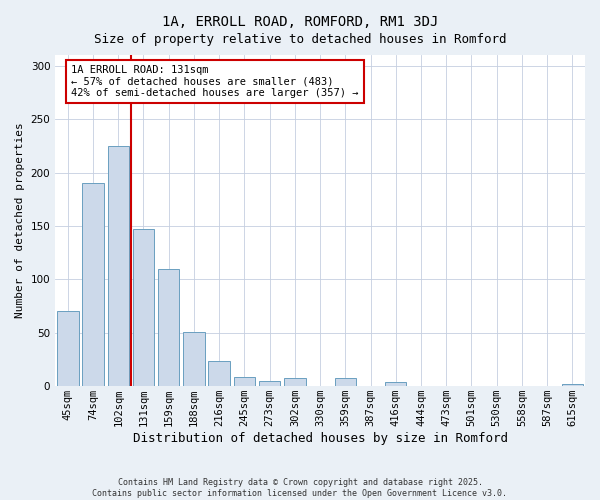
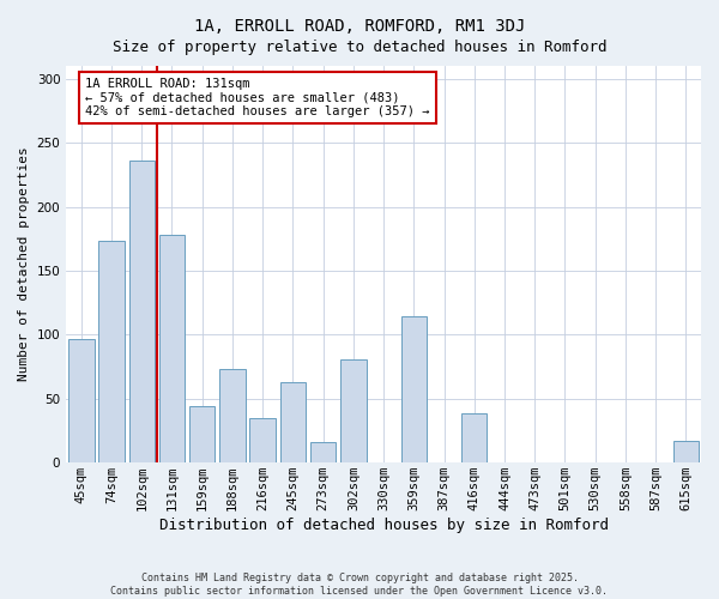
45sqm: 70 -> 97
74sqm: 190 -> 173
102sqm: 225 -> 236
131sqm: 147 -> 178
159sqm: 110 -> 44
188sqm: 51 -> 73
216sqm: 24 -> 35
245sqm: 9 -> 63
273sqm: 5 -> 16
302sqm: 8 -> 81
359sqm: 8 -> 114
416sqm: 4 -> 39
615sqm: 2 -> 17
